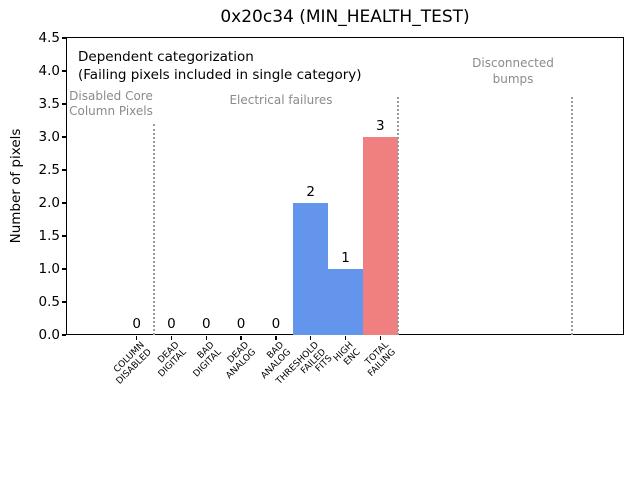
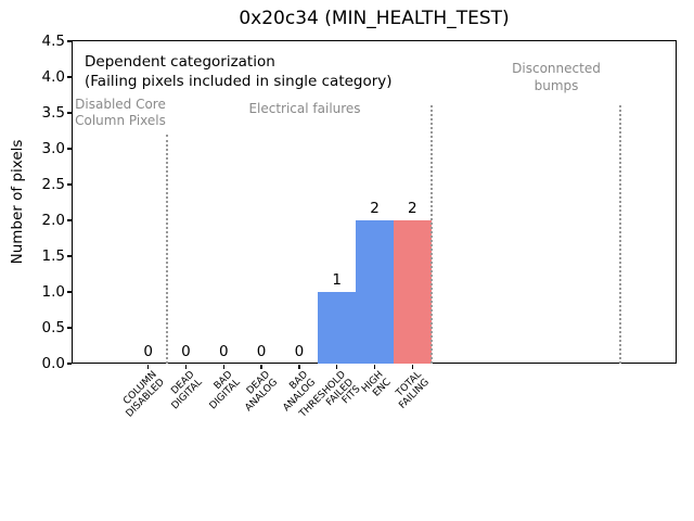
THRESHOLD FAILED FITS: 2 -> 1
HIGH ENC: 1 -> 2
TOTAL FAILING: 3 -> 2
